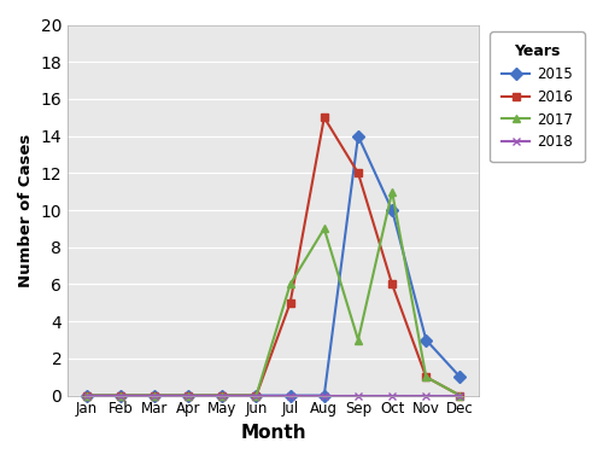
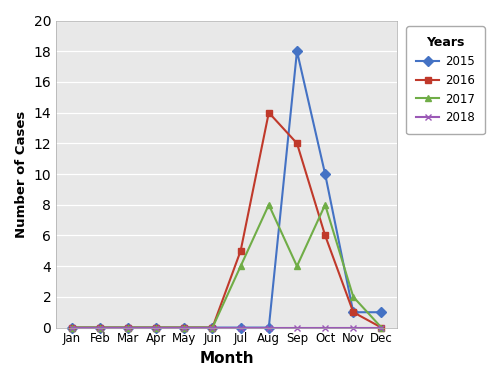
2017/Jul: 6 -> 4
2016/Aug: 15 -> 14
2017/Aug: 9 -> 8
2015/Sep: 14 -> 18
2017/Sep: 3 -> 4
2017/Oct: 11 -> 8
2015/Nov: 3 -> 1
2017/Nov: 1 -> 2
